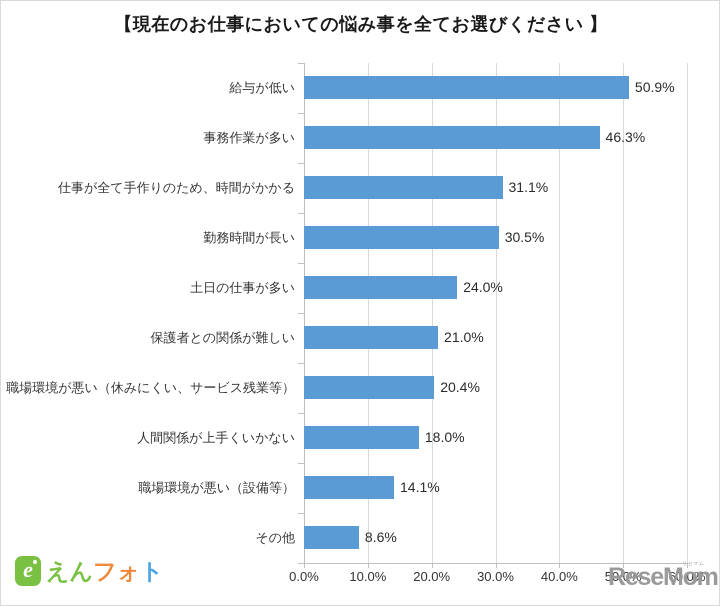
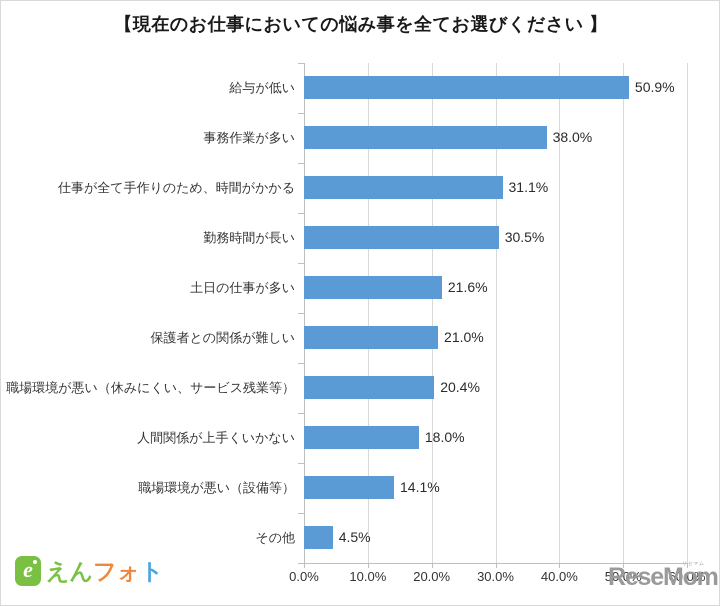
事務作業が多い: 46.3% -> 38.0%
土日の仕事が多い: 24.0% -> 21.6%
その他: 8.6% -> 4.5%
